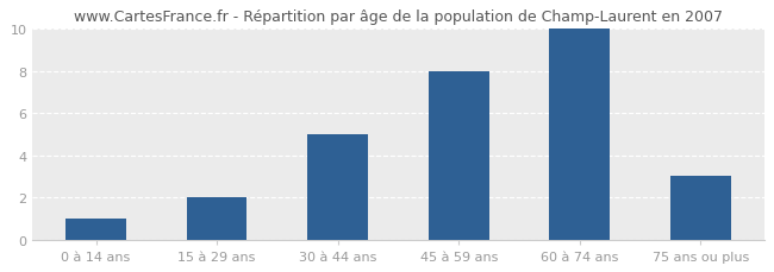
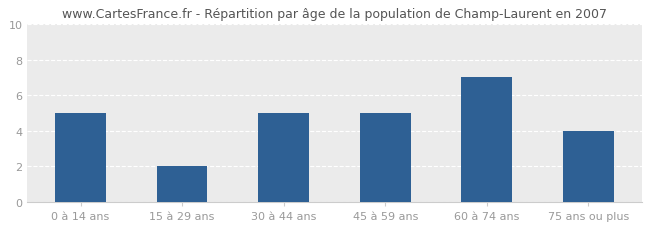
0 à 14 ans: 1 -> 5
45 à 59 ans: 8 -> 5
60 à 74 ans: 10 -> 7
75 ans ou plus: 3 -> 4
